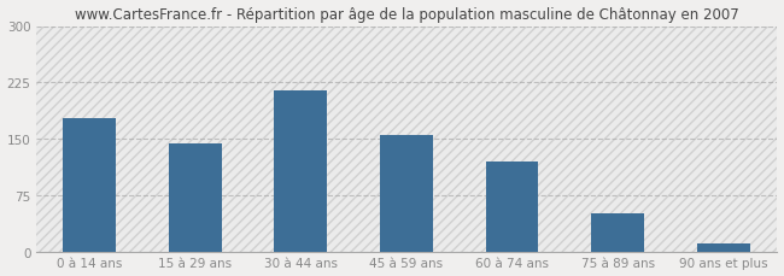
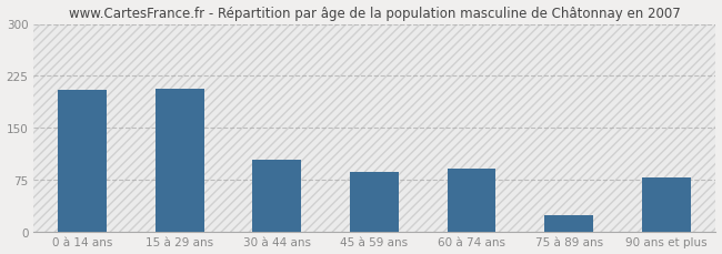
0 à 14 ans: 178 -> 204
15 à 29 ans: 144 -> 206
30 à 44 ans: 215 -> 104
45 à 59 ans: 155 -> 86
60 à 74 ans: 120 -> 90
75 à 89 ans: 50 -> 24
90 ans et plus: 10 -> 78
